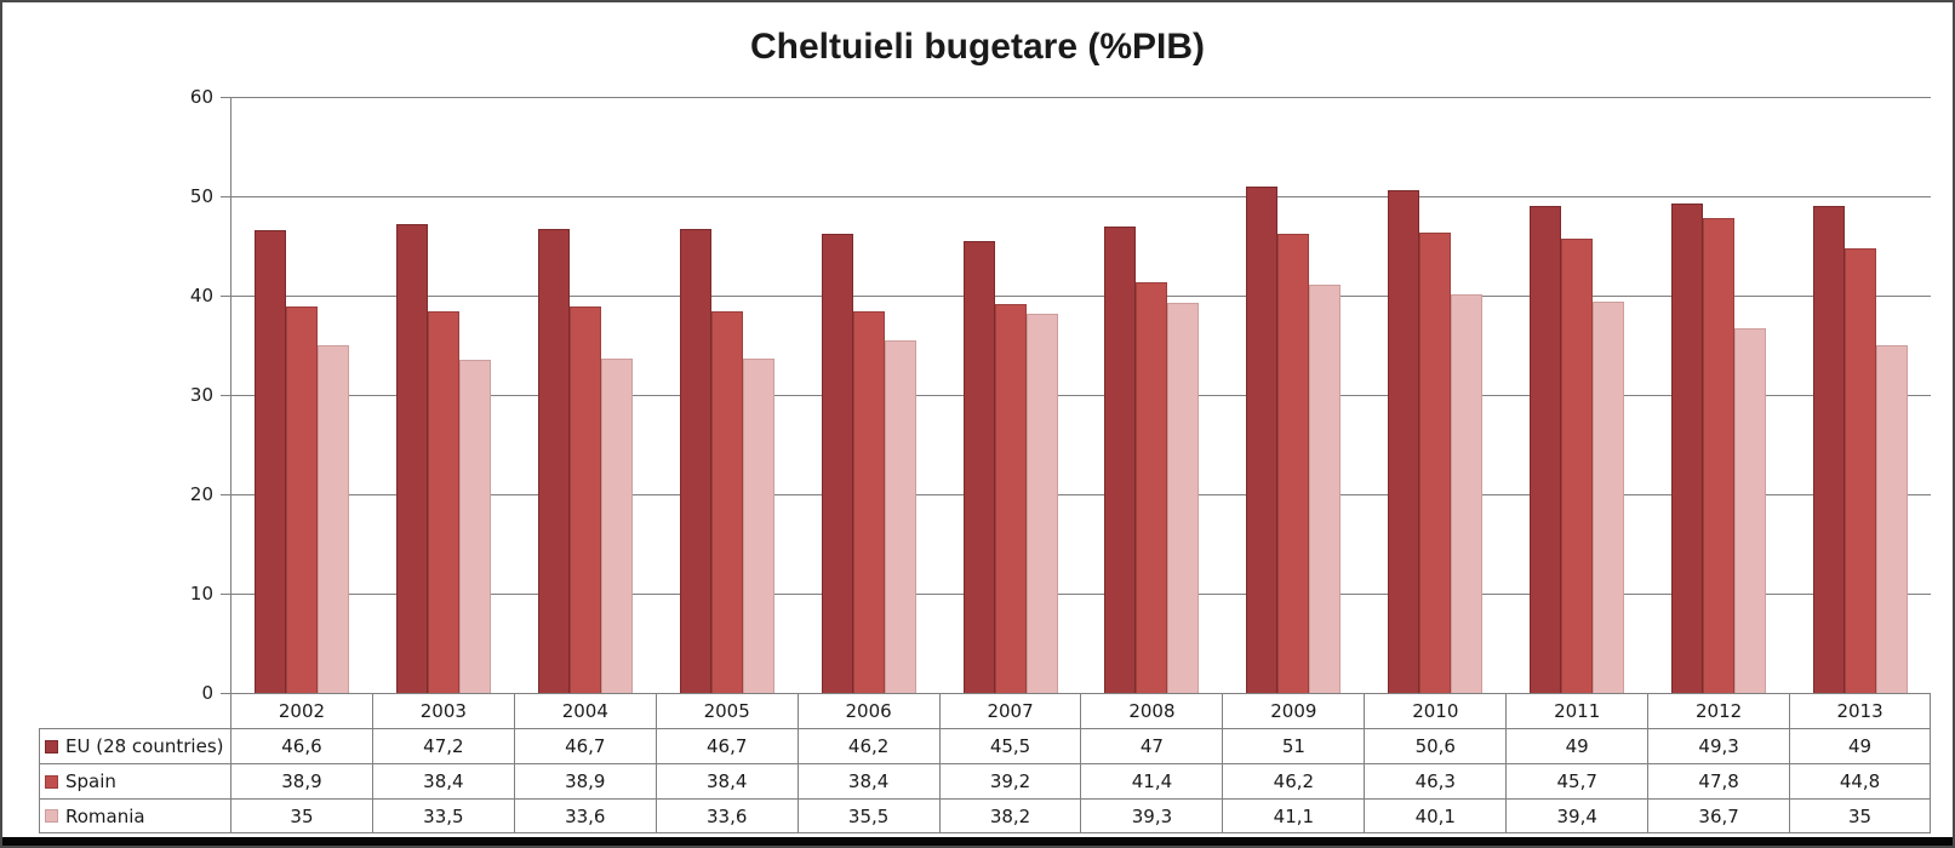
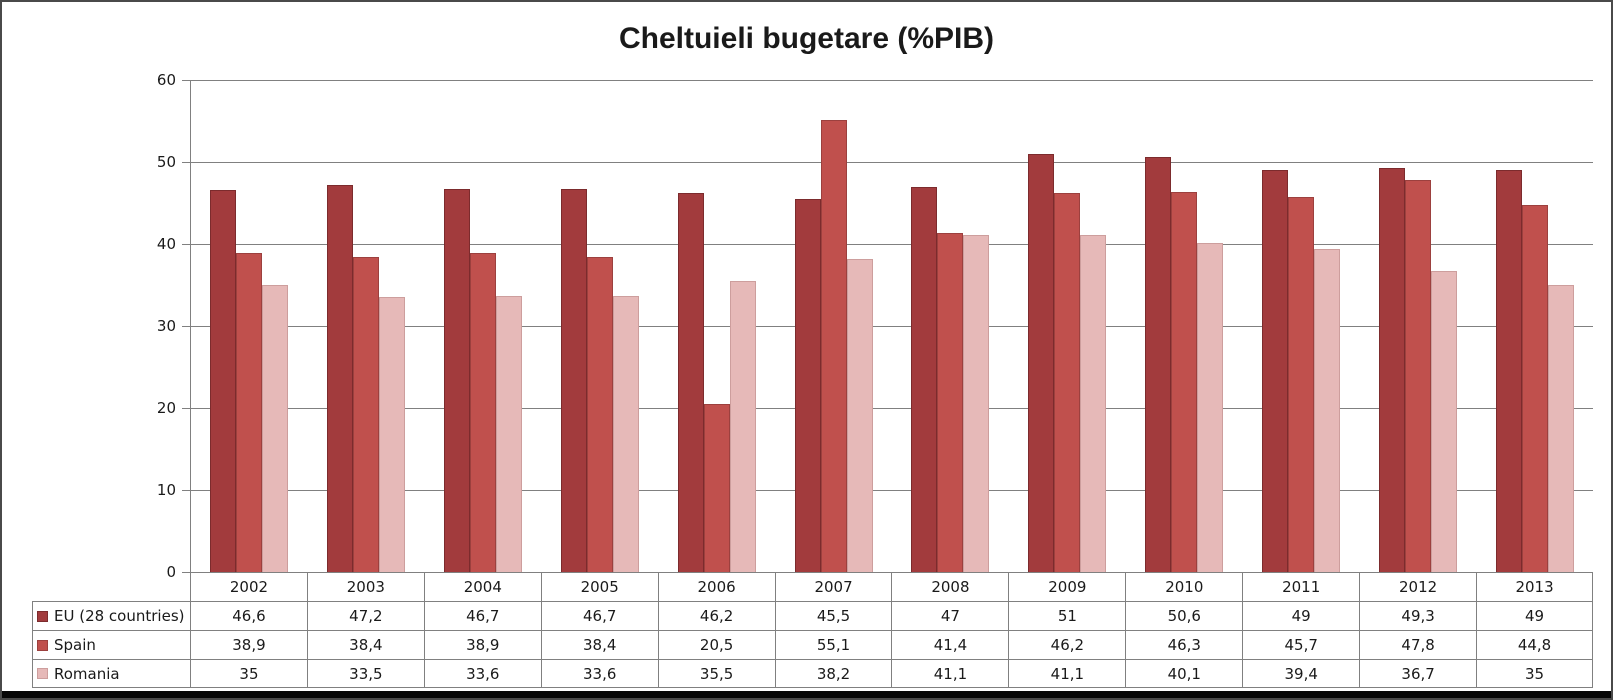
Spain/2006: 38,4 -> 20,5
Spain/2007: 39,2 -> 55,1
Romania/2008: 39,3 -> 41,1
